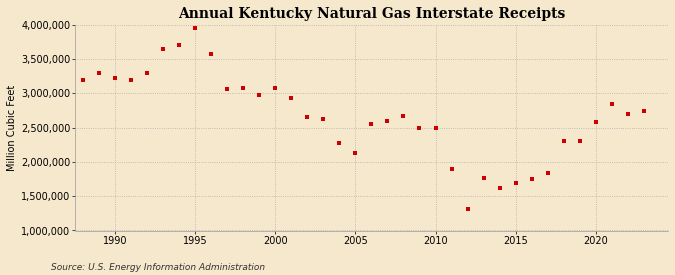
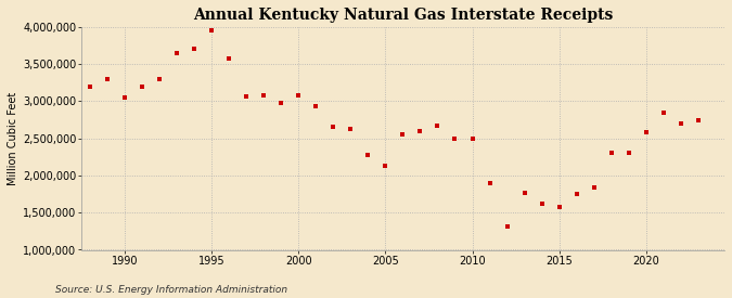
1990: 3,220,000 -> 3,050,000
2015: 1,700,000 -> 1,570,000
